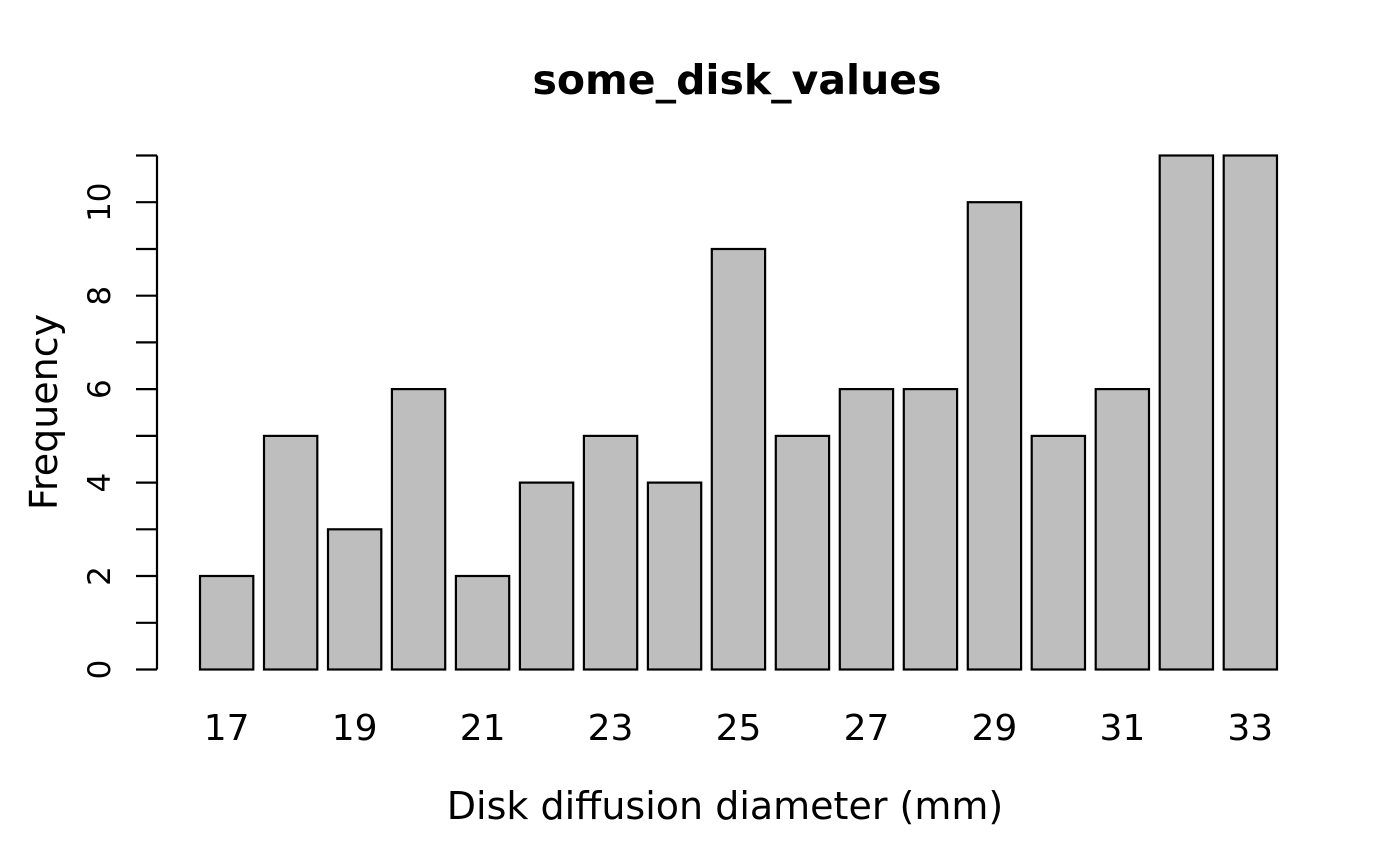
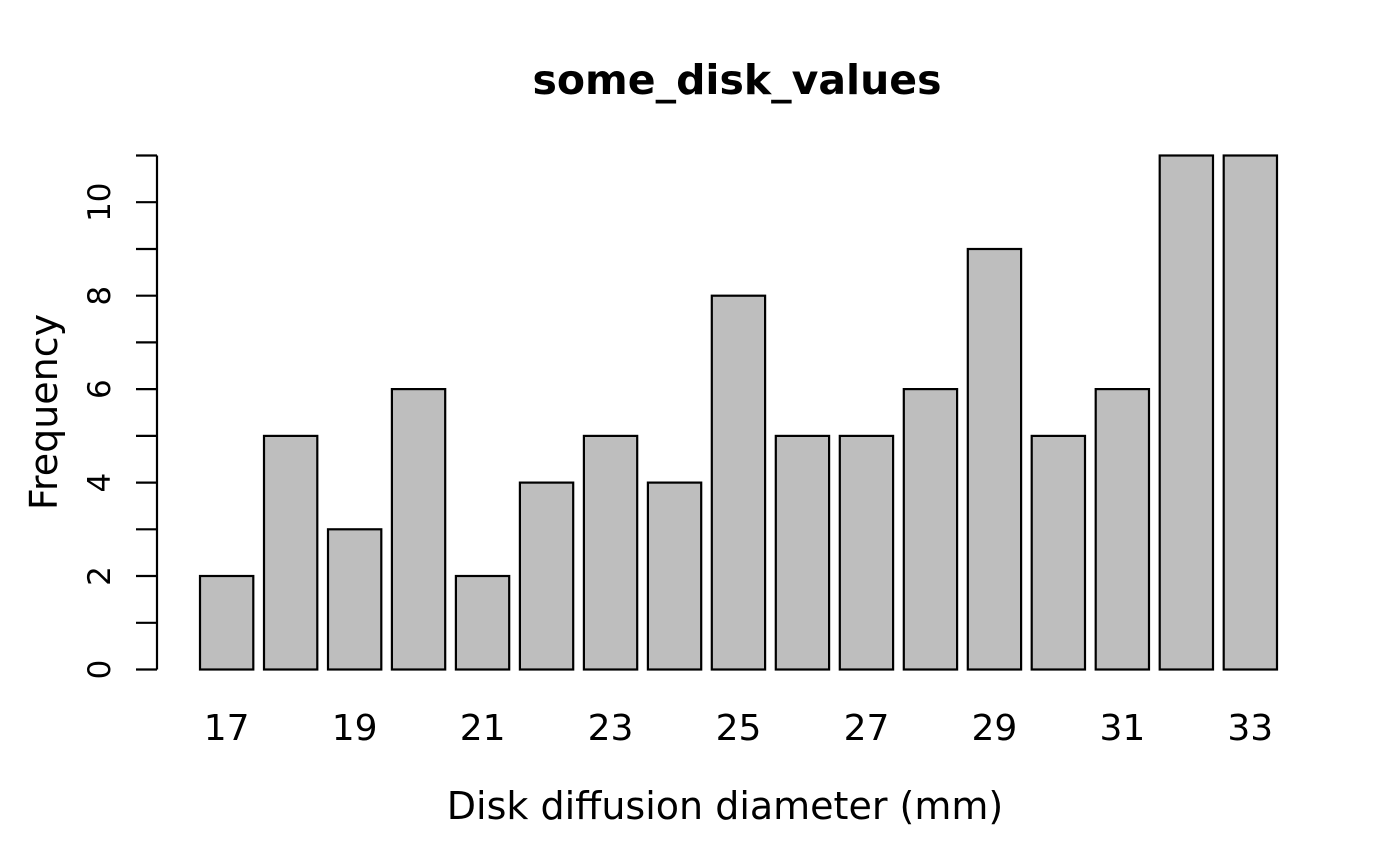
25: 9 -> 8
27: 6 -> 5
29: 10 -> 9
